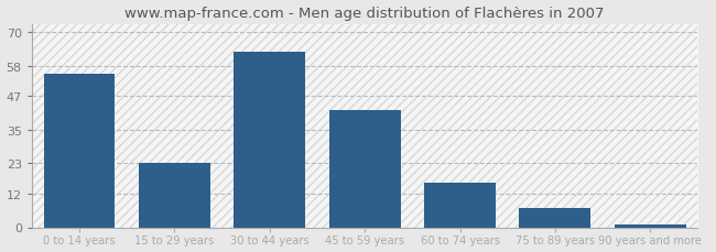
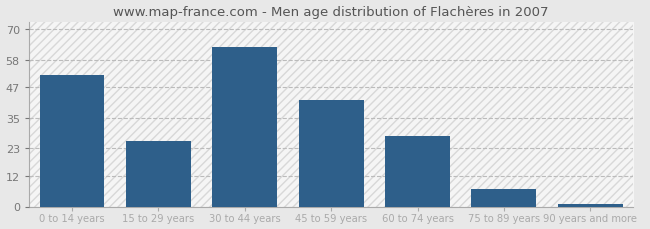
0 to 14 years: 55 -> 52
15 to 29 years: 23 -> 26
60 to 74 years: 16 -> 28
